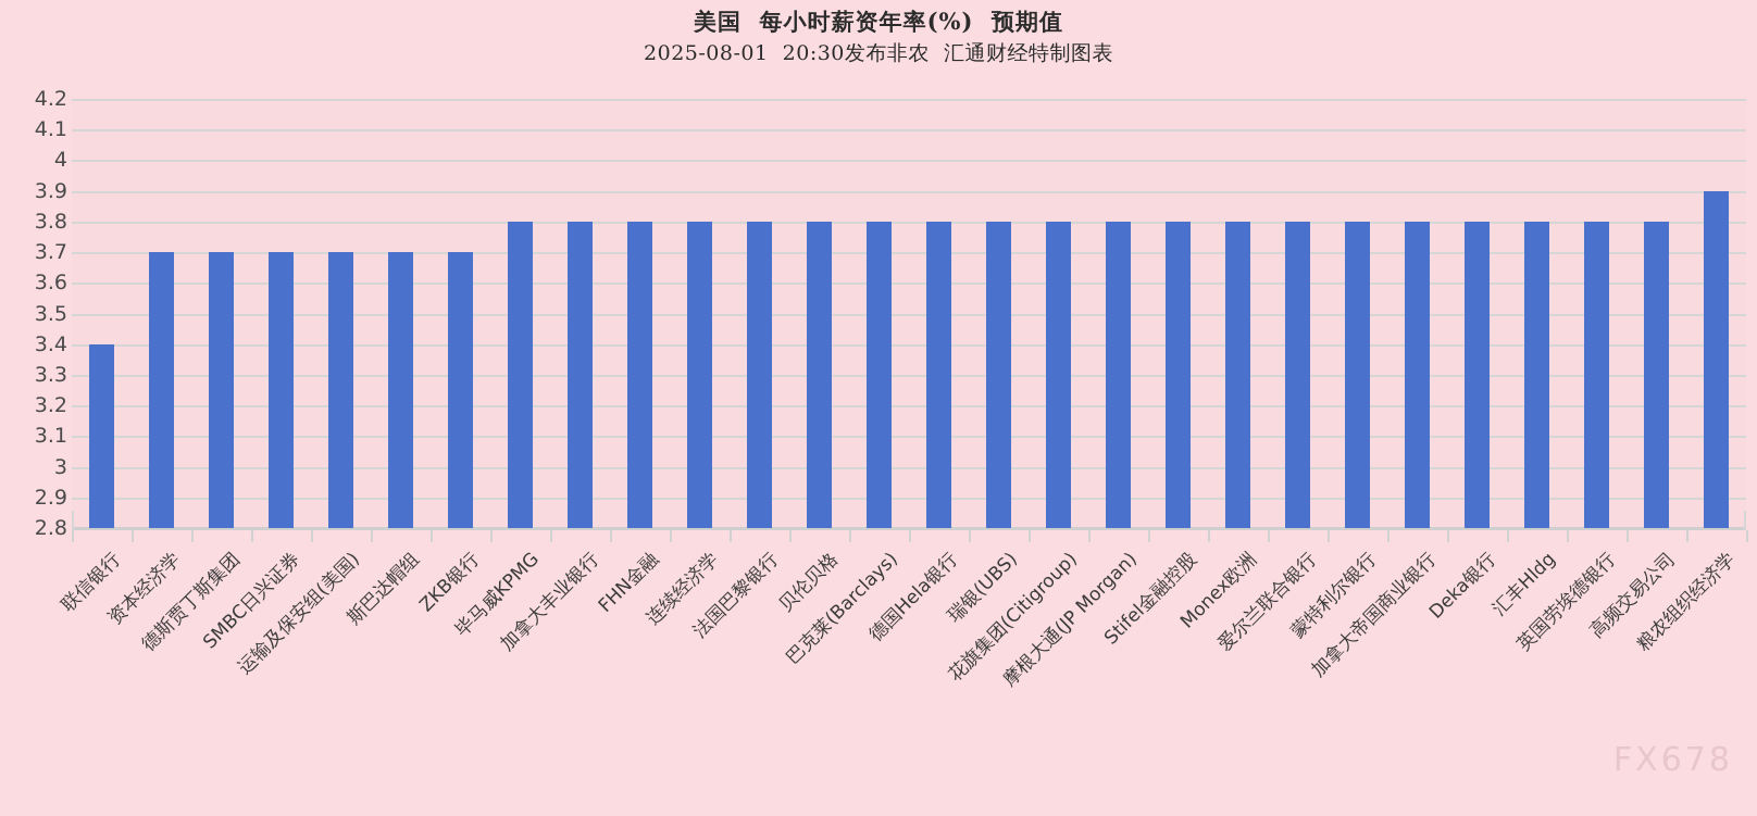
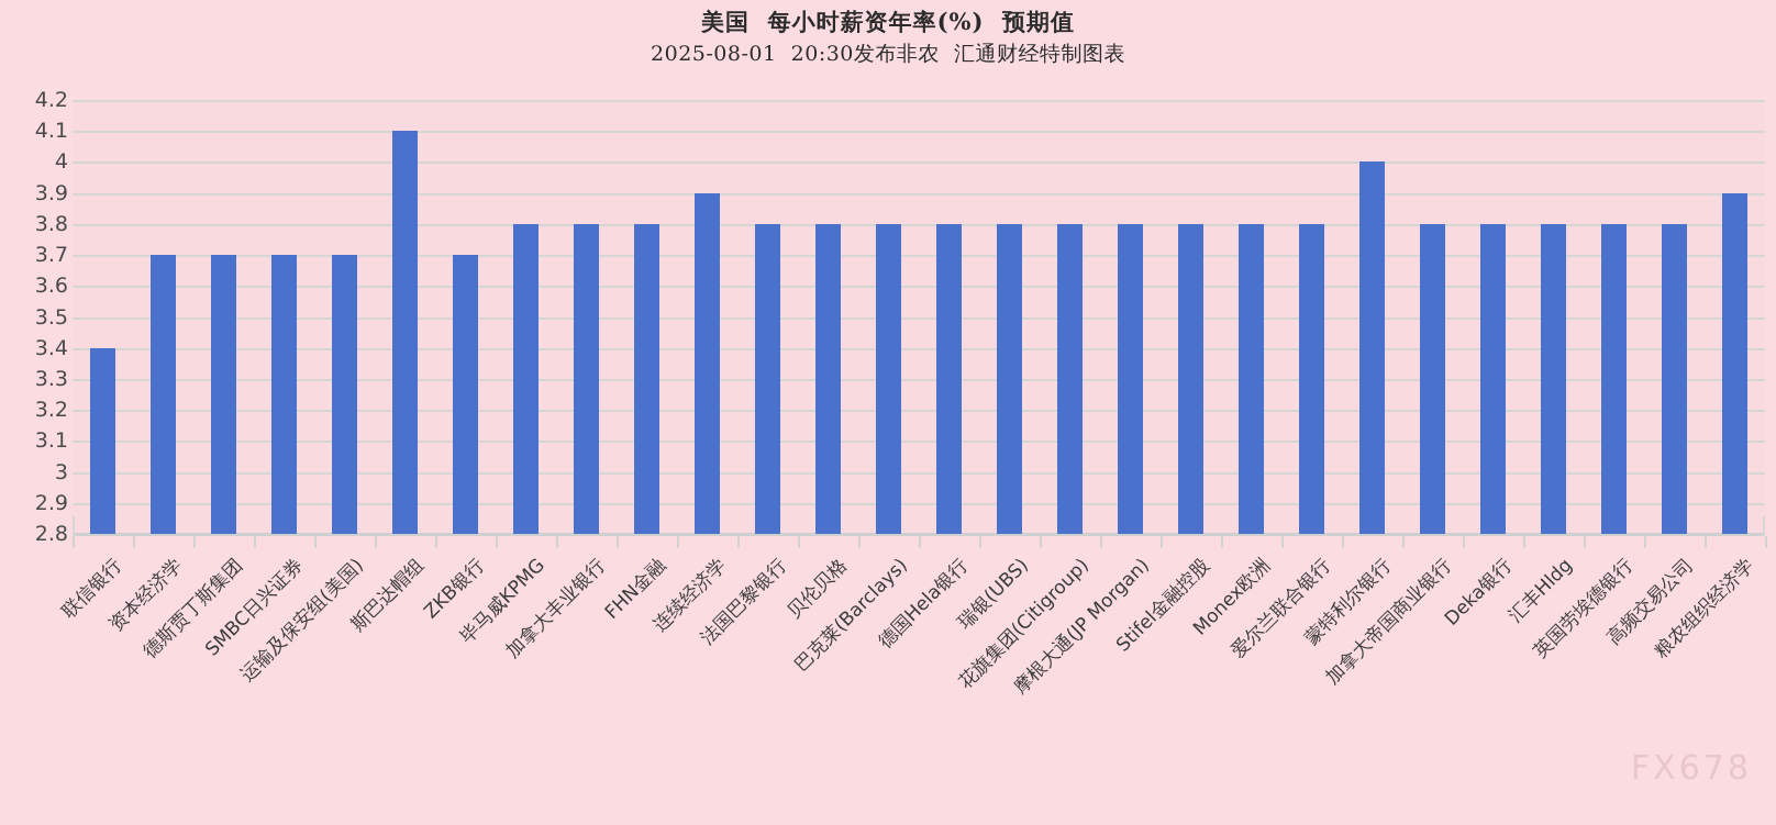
斯巴达帽组: 3.7 -> 4.1
连续经济学: 3.8 -> 3.9
蒙特利尔银行: 3.8 -> 4.0
